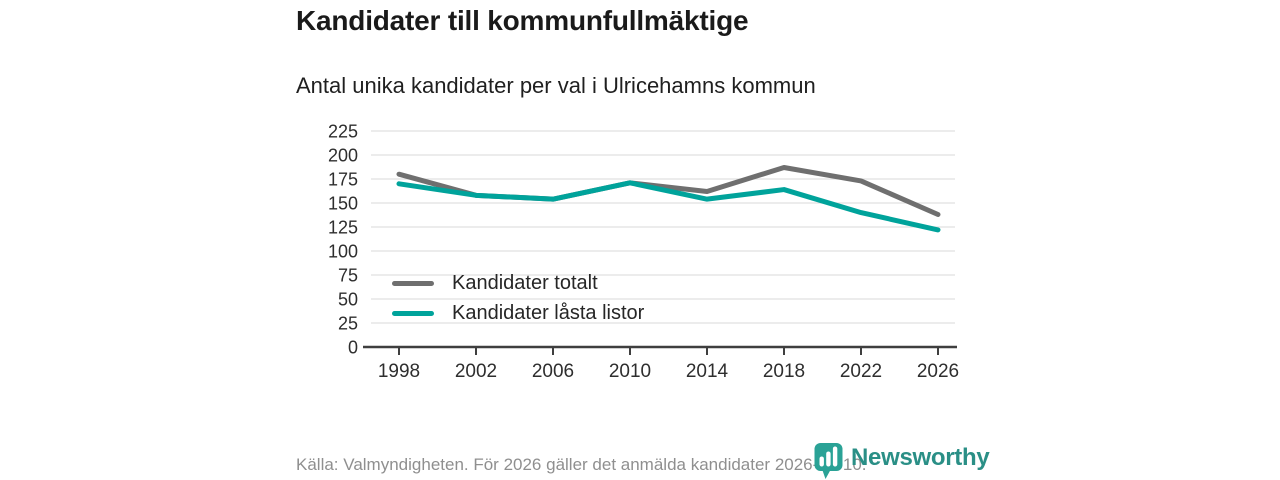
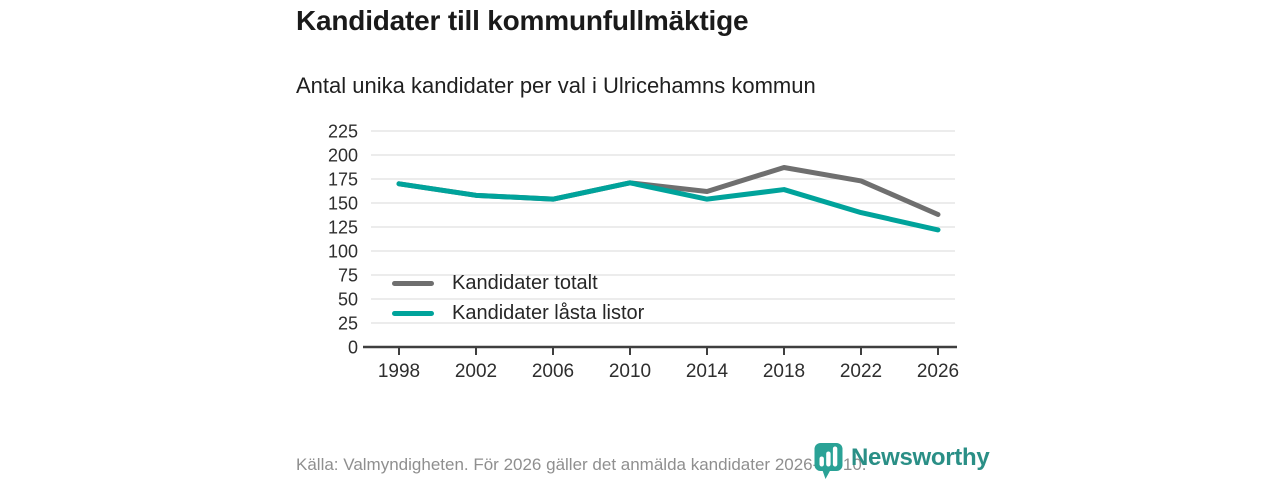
Kandidater totalt/1998: 180 -> 170
